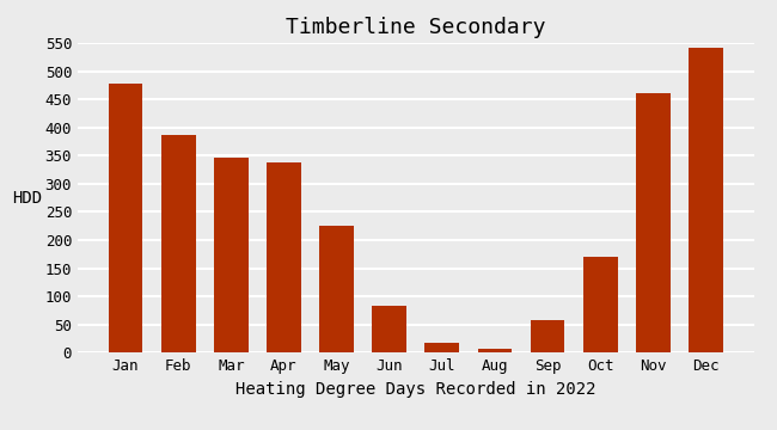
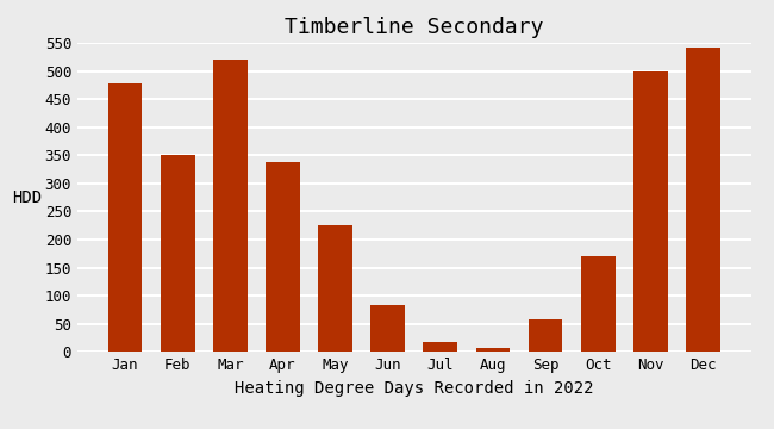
Feb: 387 -> 350
Mar: 346 -> 520
Nov: 461 -> 500
